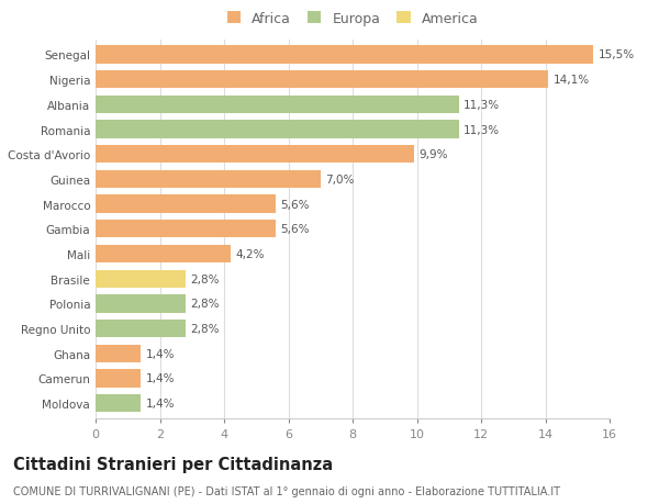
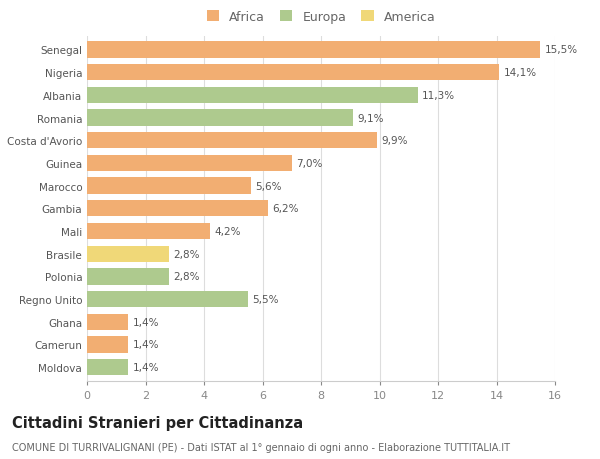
Romania: 11,3% -> 9,1%
Gambia: 5,6% -> 6,2%
Regno Unito: 2,8% -> 5,5%
